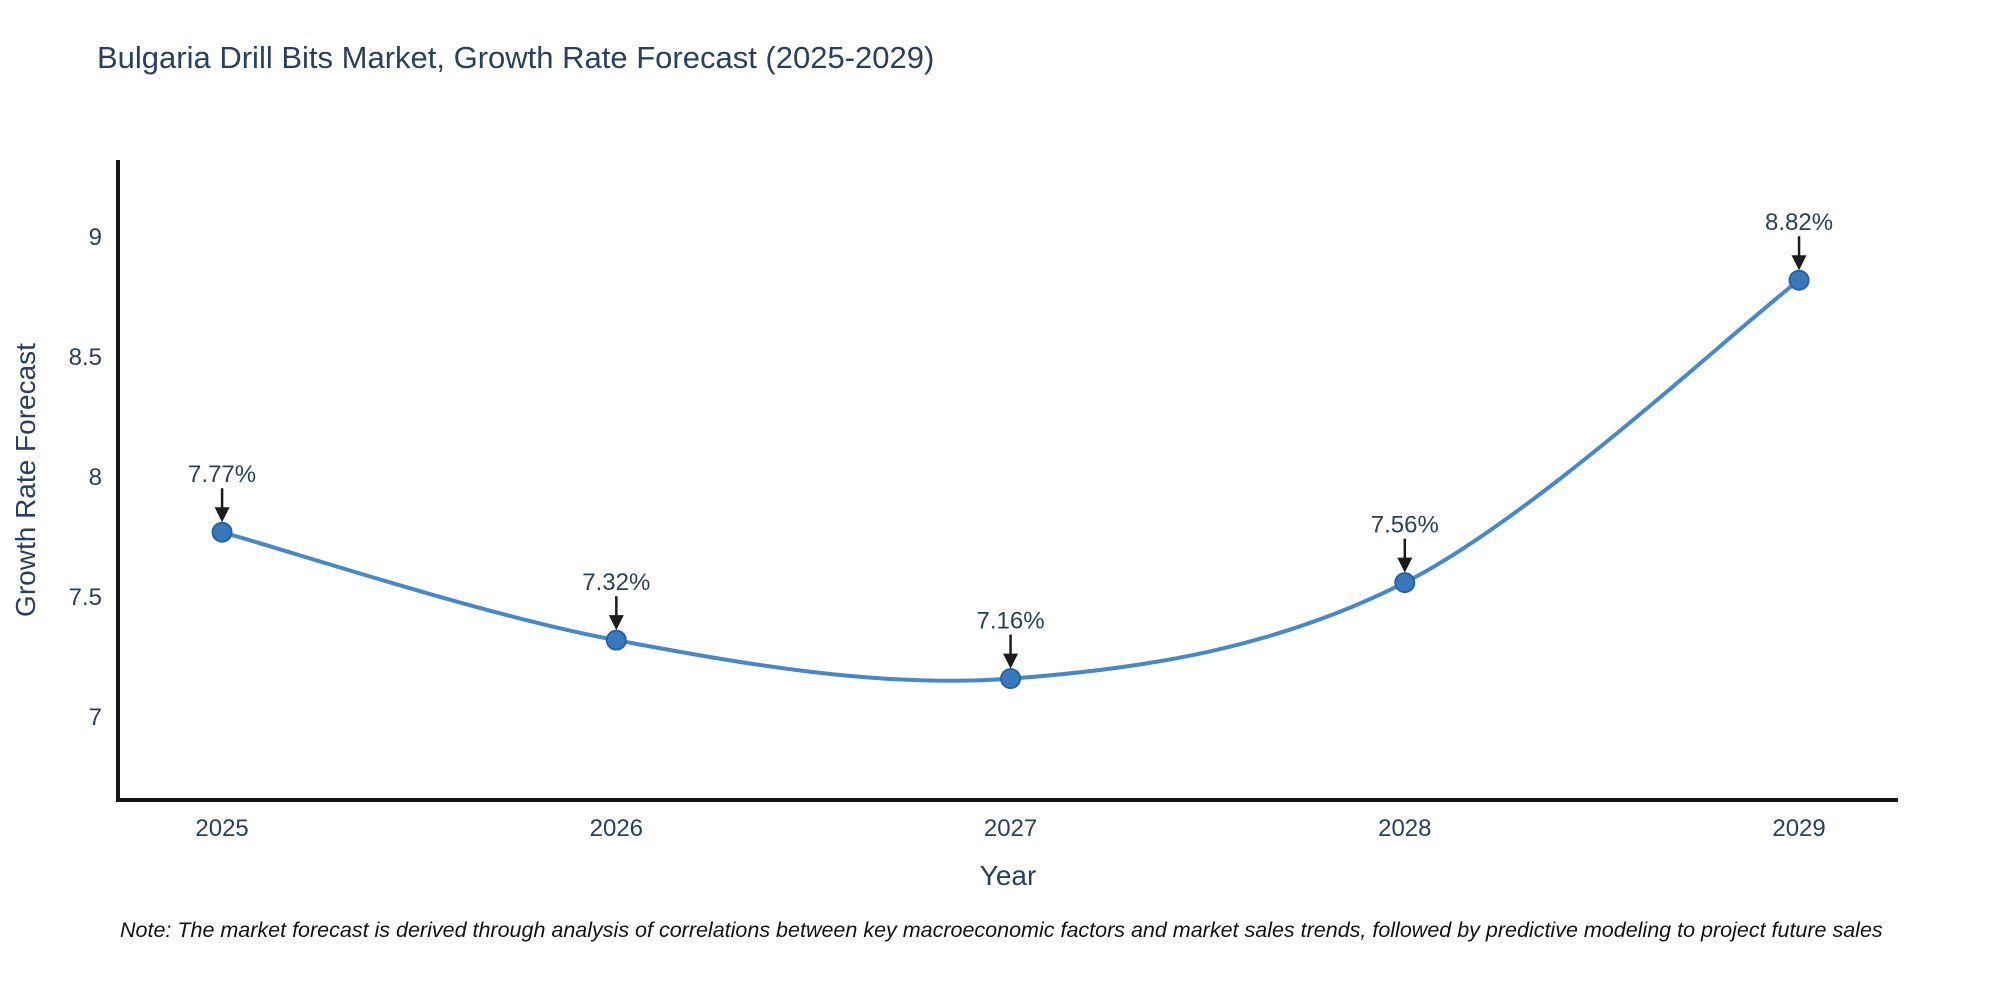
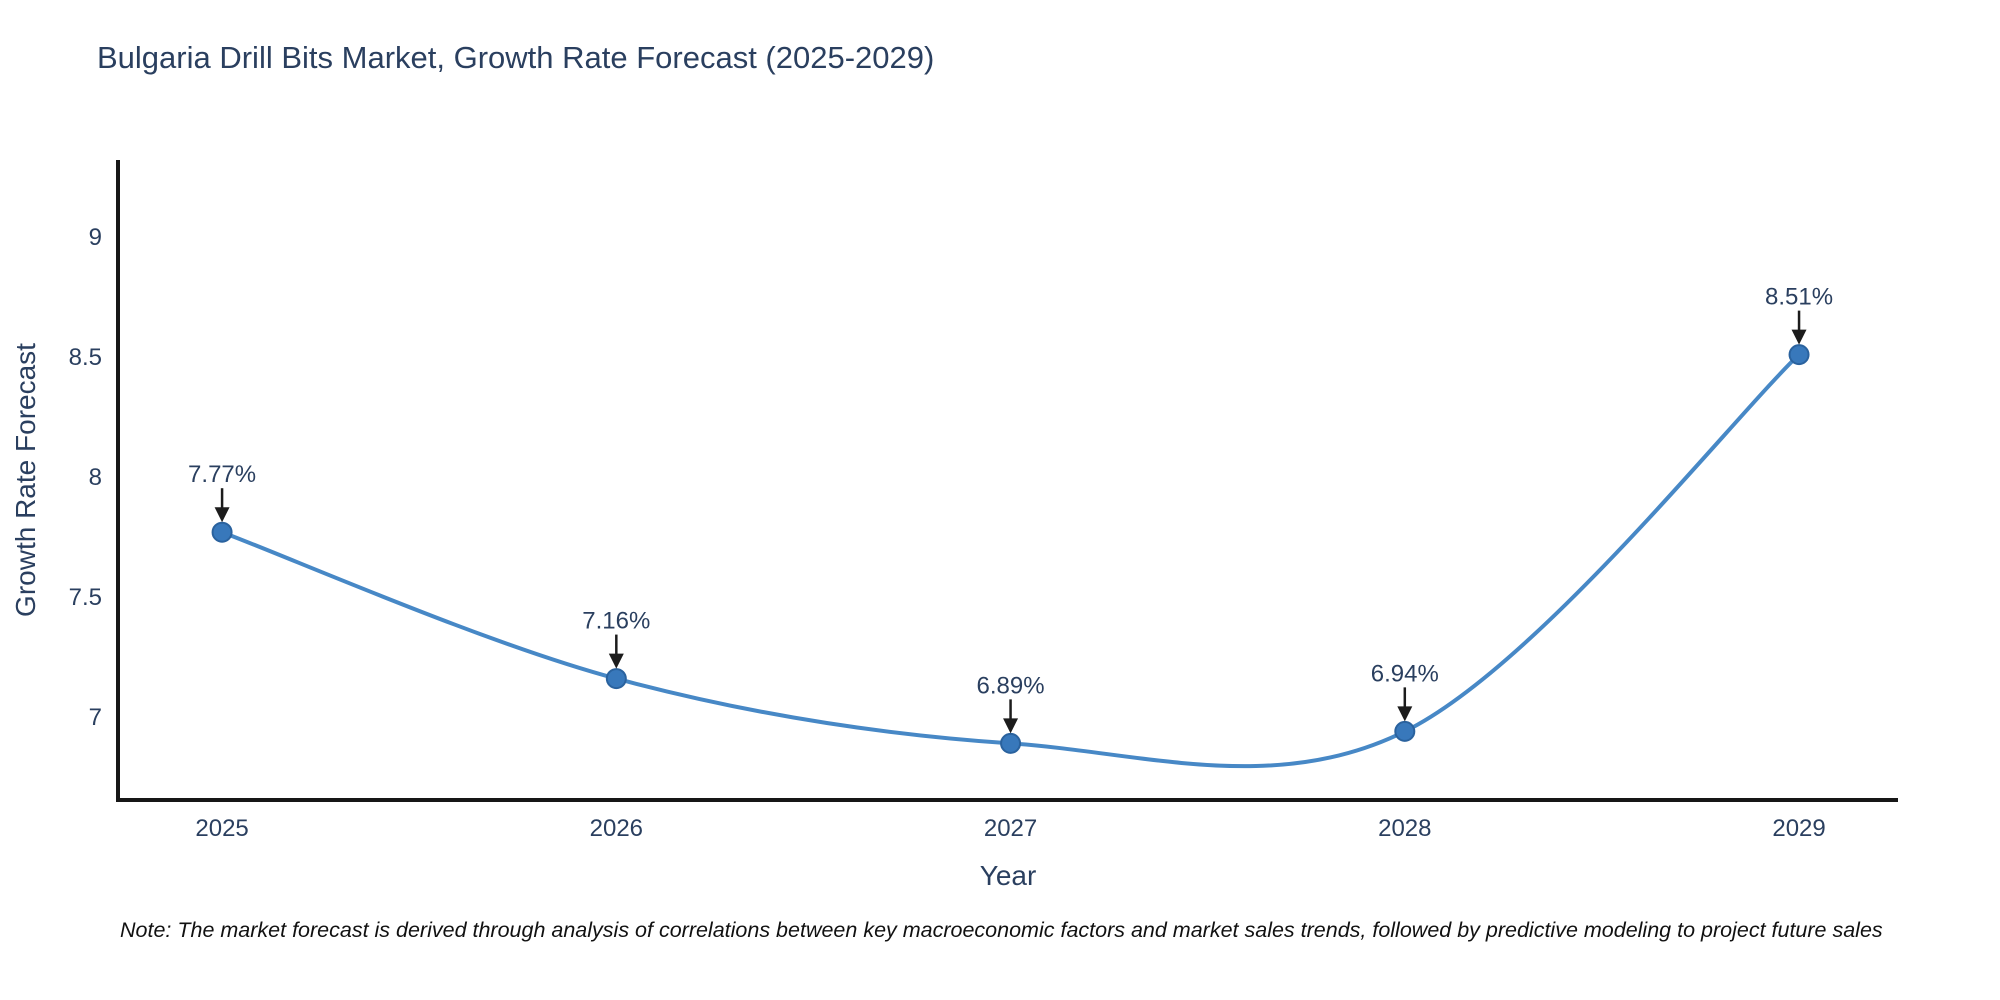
2026: 7.32% -> 7.16%
2027: 7.16% -> 6.89%
2028: 7.56% -> 6.94%
2029: 8.82% -> 8.51%
